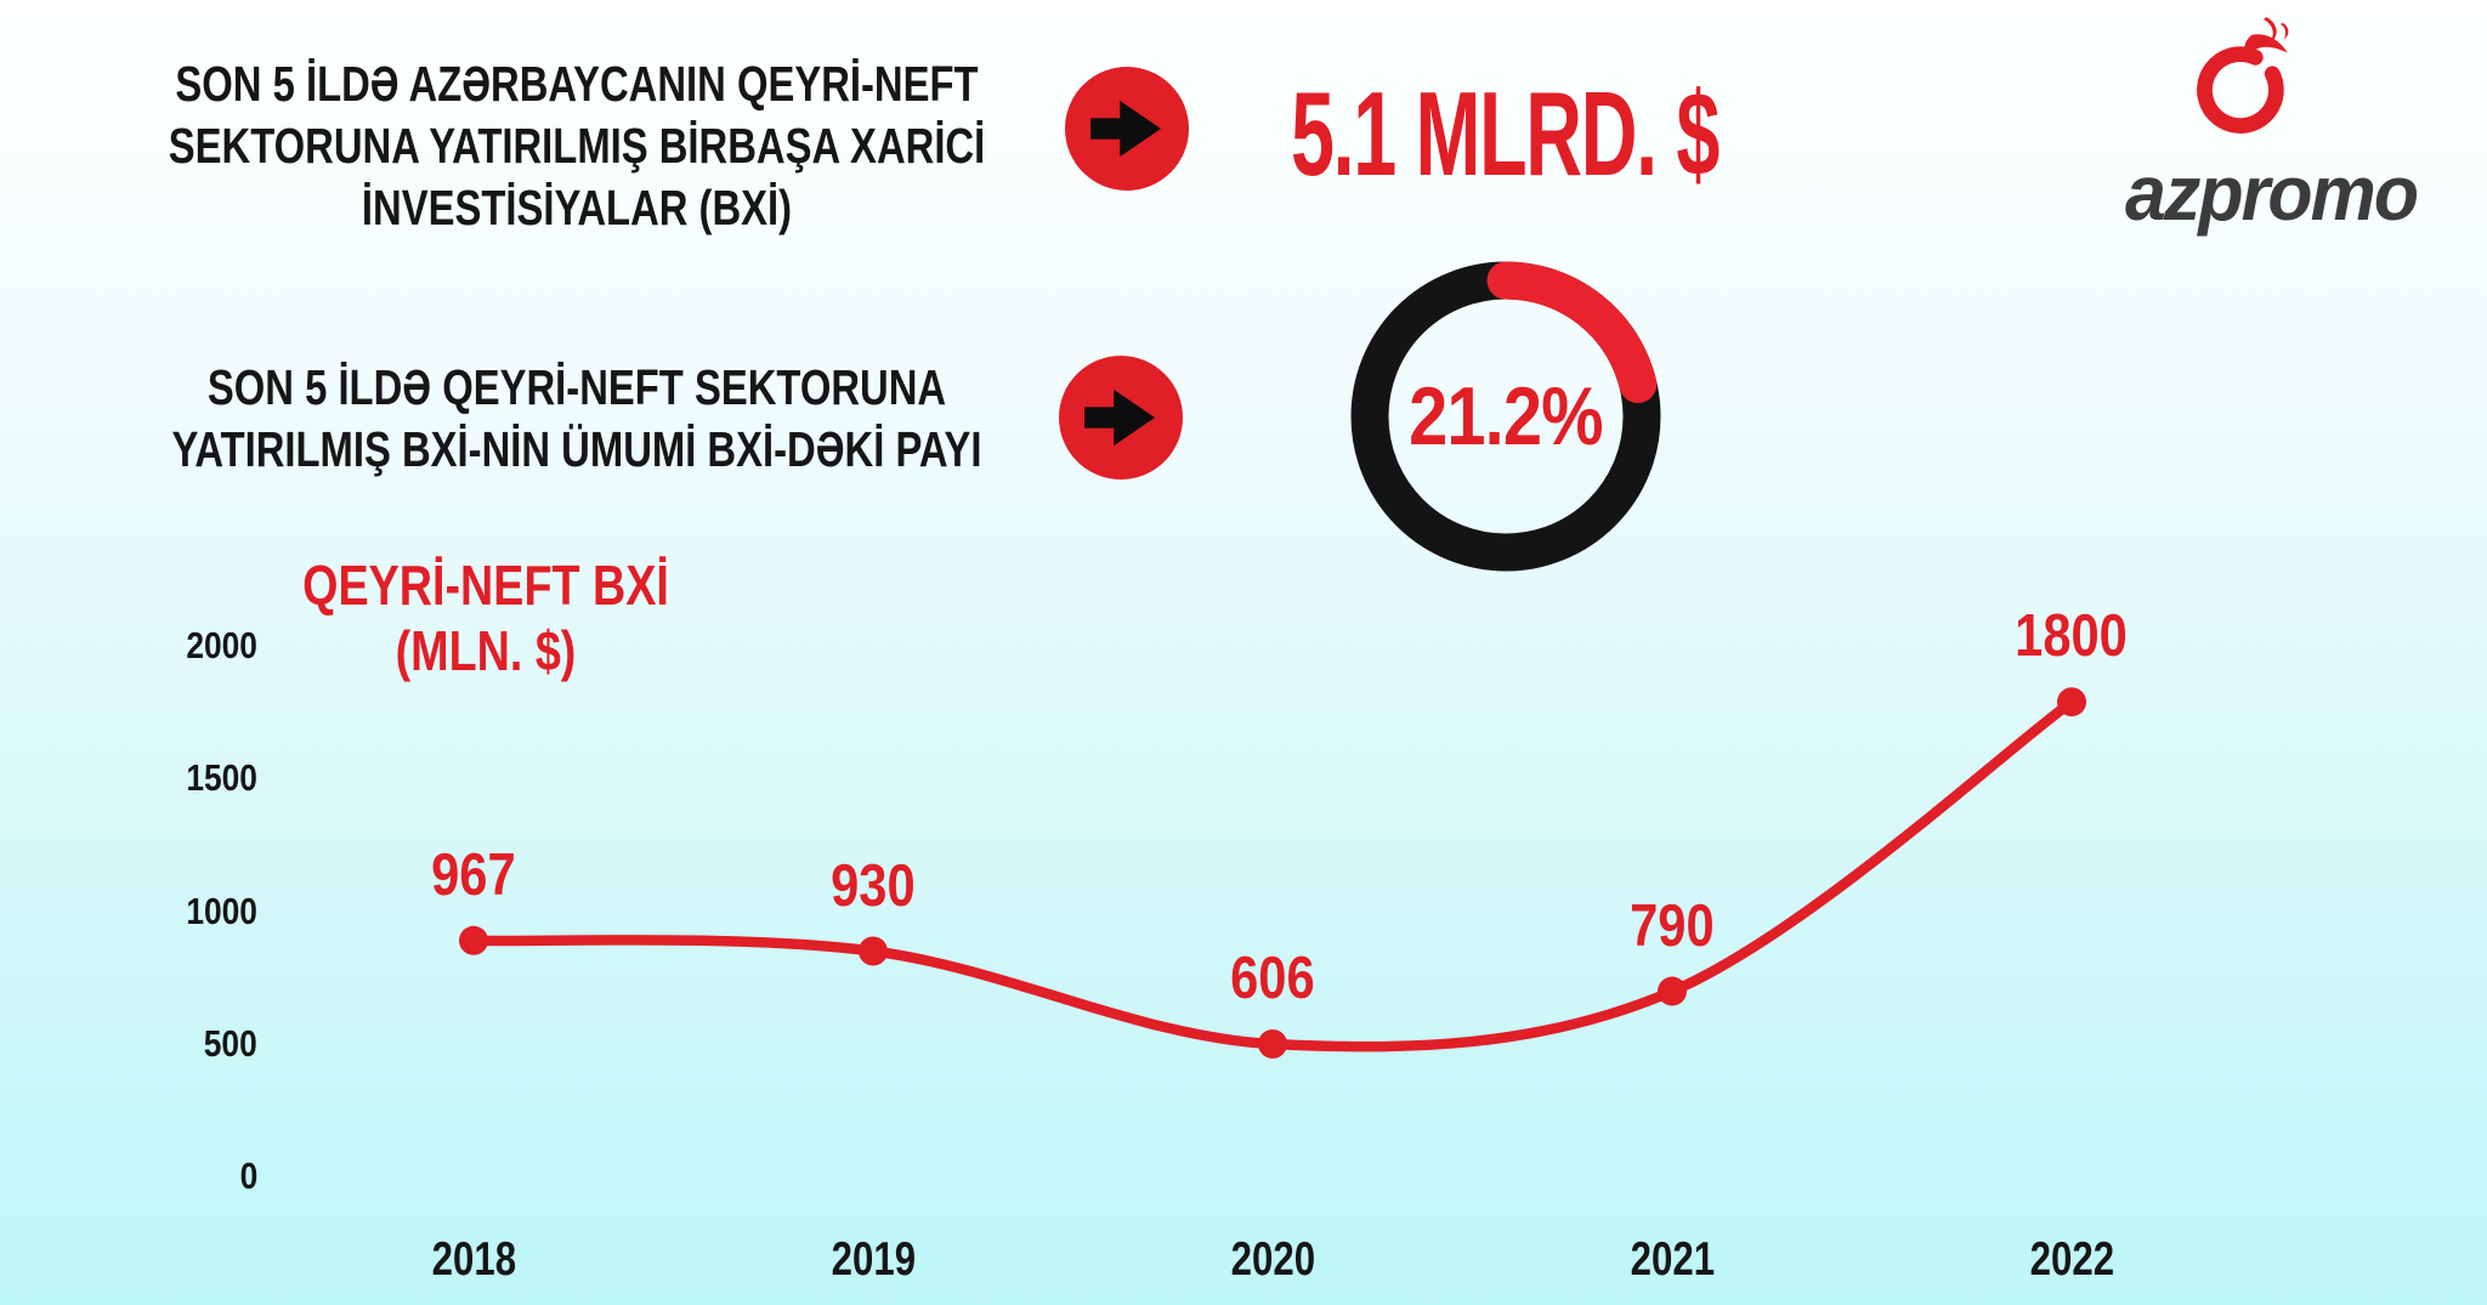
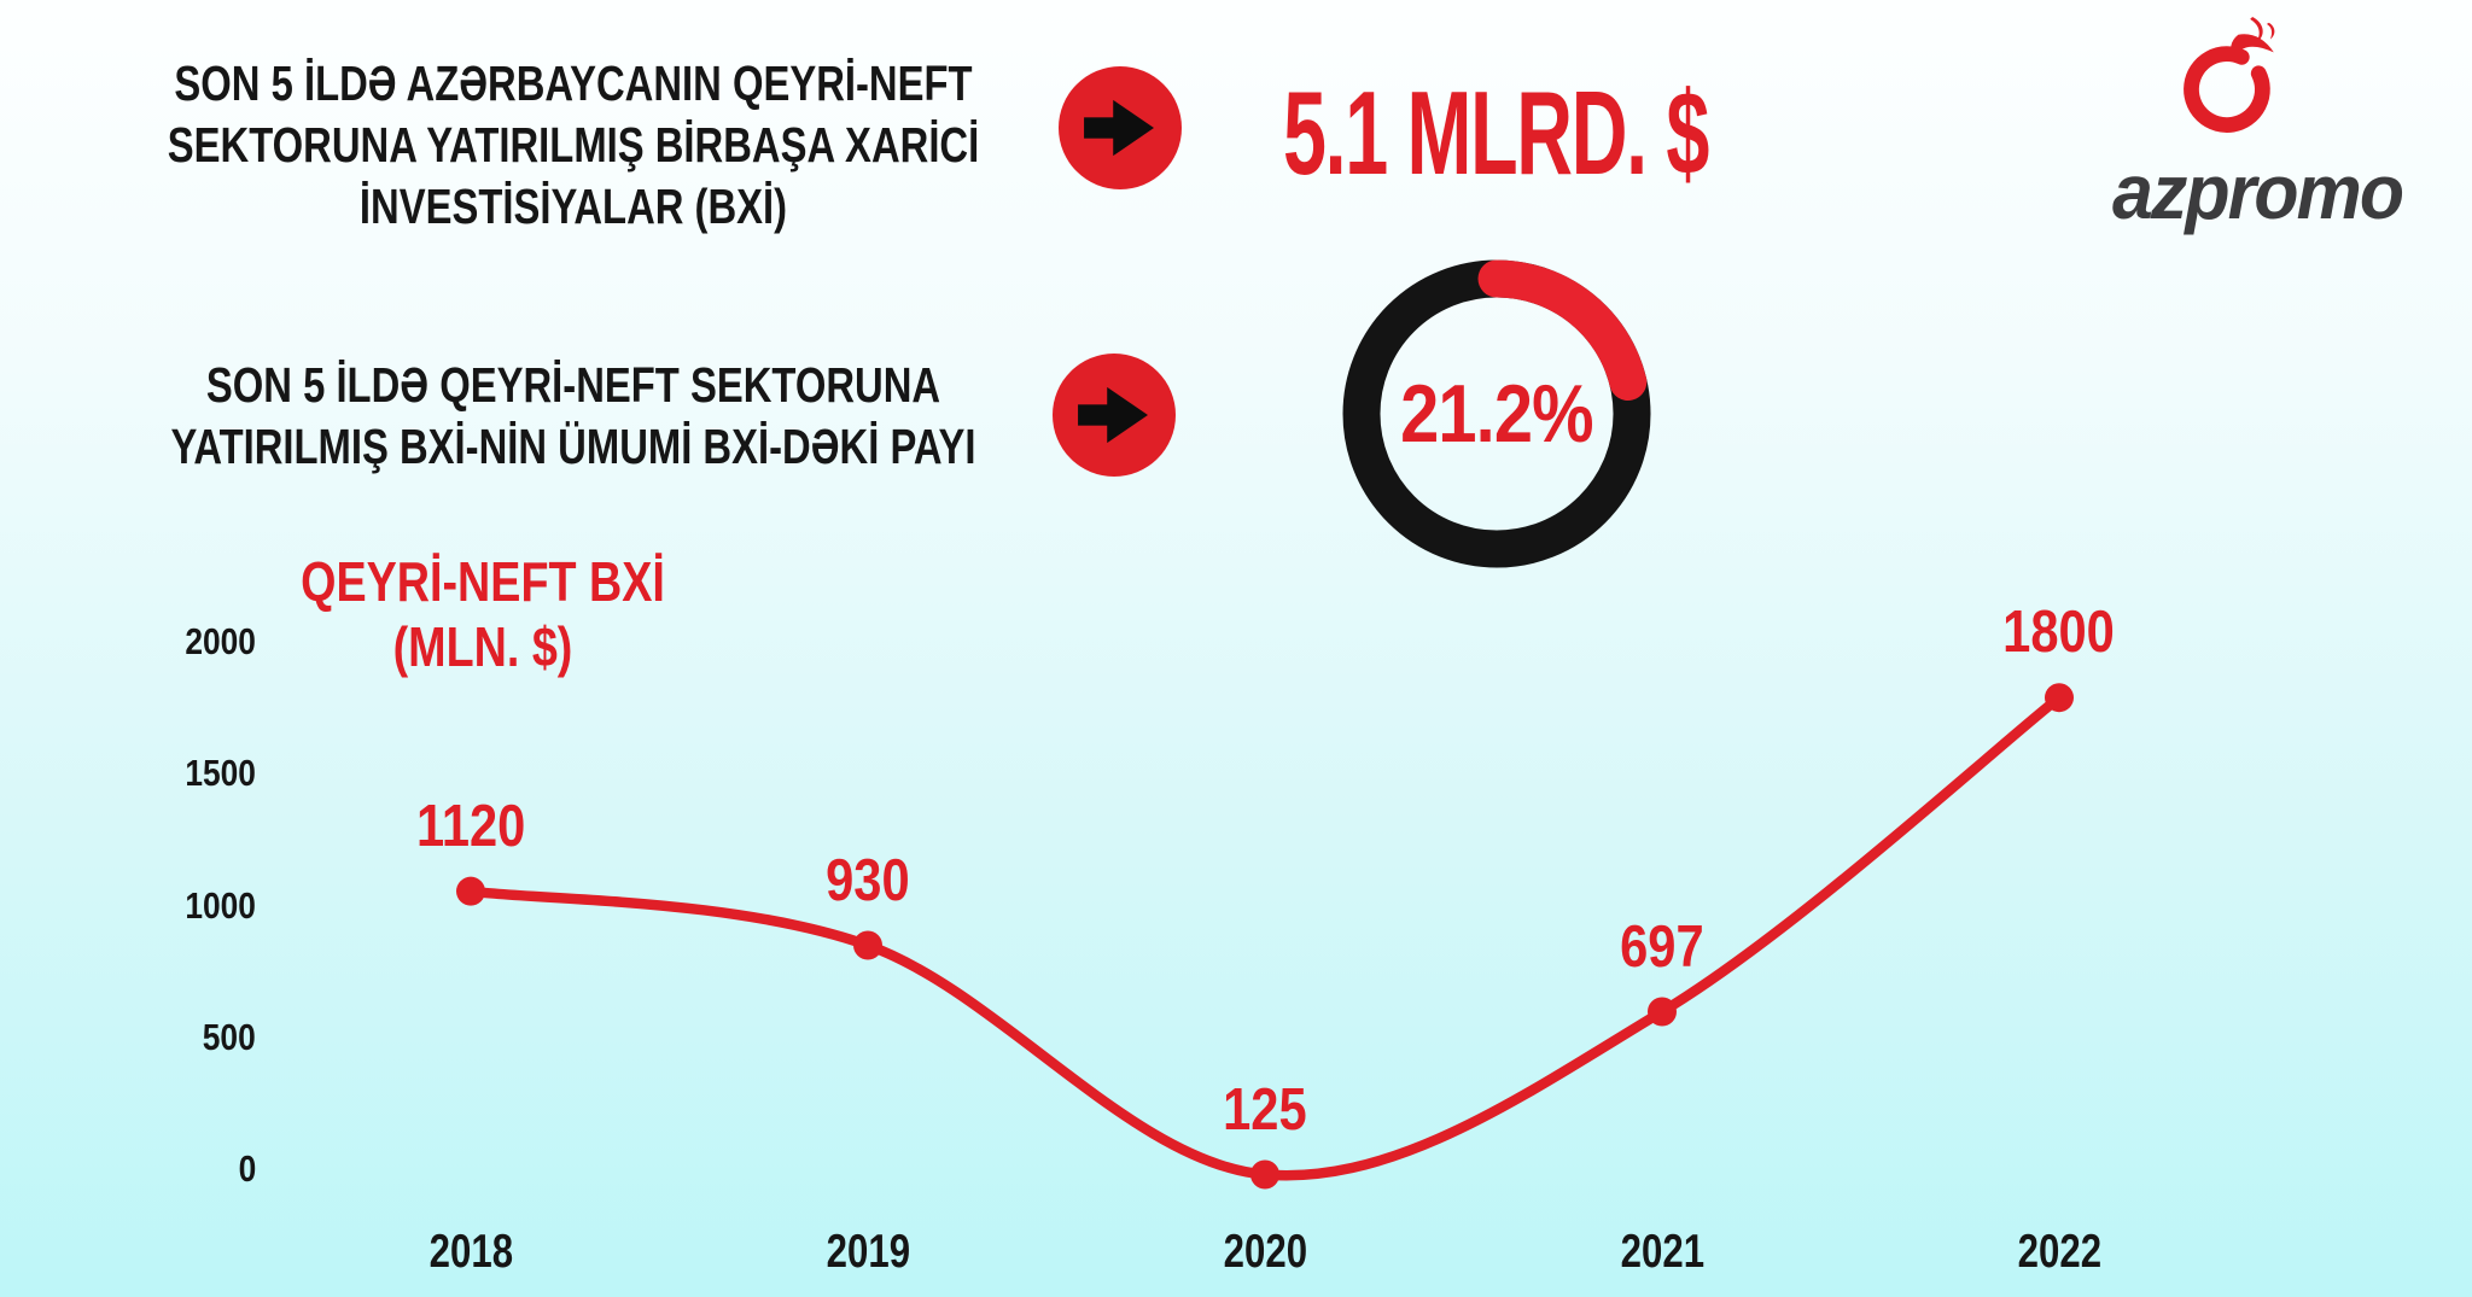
2018: 967 -> 1120
2020: 606 -> 125
2021: 790 -> 697
